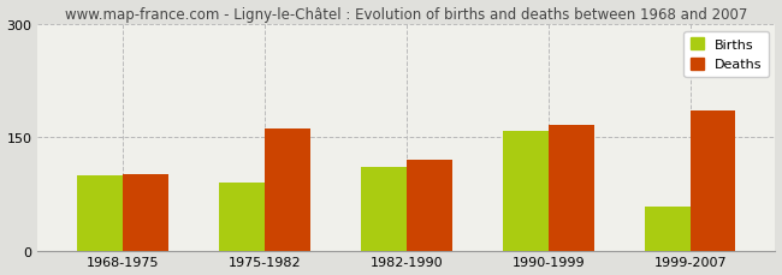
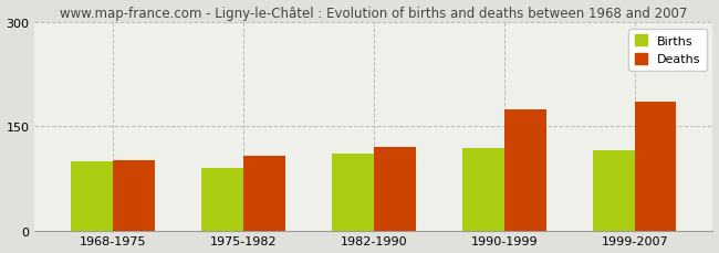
Deaths/1975-1982: 162 -> 108
Births/1990-1999: 158 -> 118
Deaths/1990-1999: 166 -> 175
Births/1999-2007: 58 -> 115
